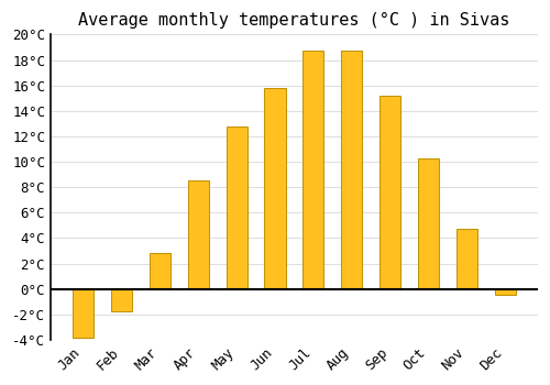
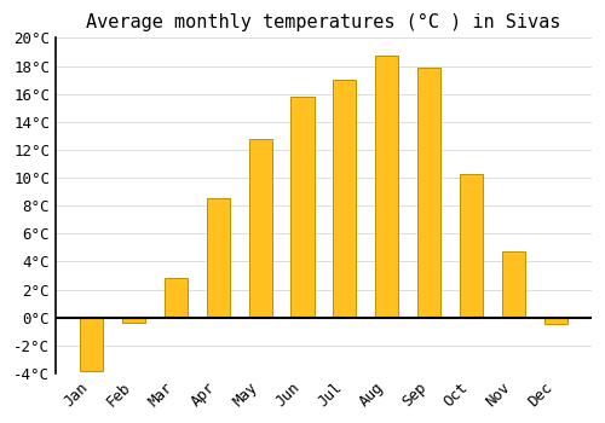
Feb: -1.8°C -> -0.4°C
Jul: 18.7°C -> 17.0°C
Sep: 15.2°C -> 17.9°C
